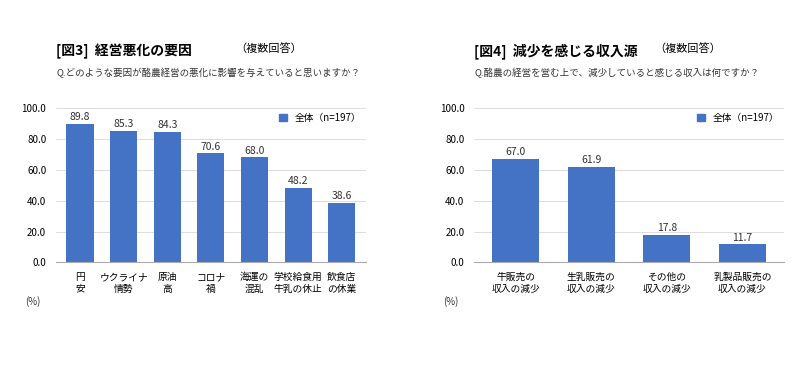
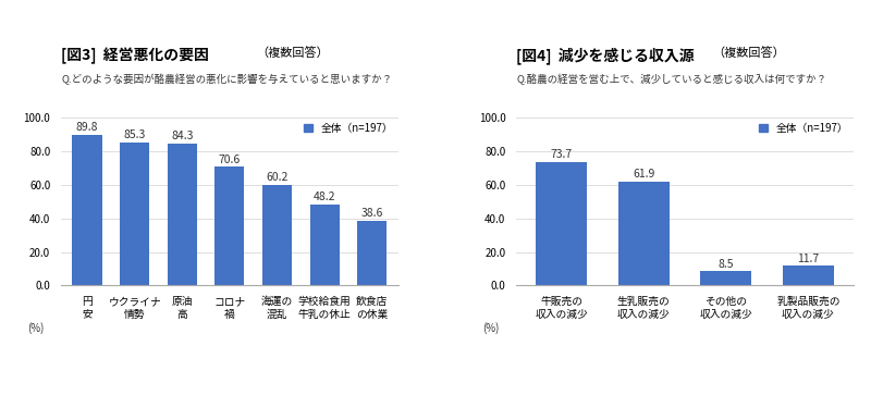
海運の 混乱: 68.0 -> 60.2
牛販売の 収入の減少: 67.0 -> 73.7
その他の 収入の減少: 17.8 -> 8.5
